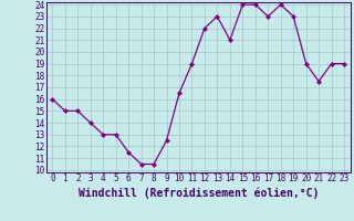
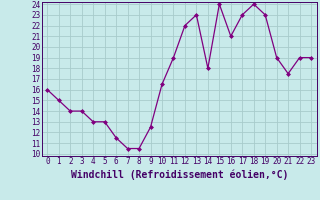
2: 15.0 -> 14.0
14: 21.0 -> 18.0
16: 24.0 -> 21.0
